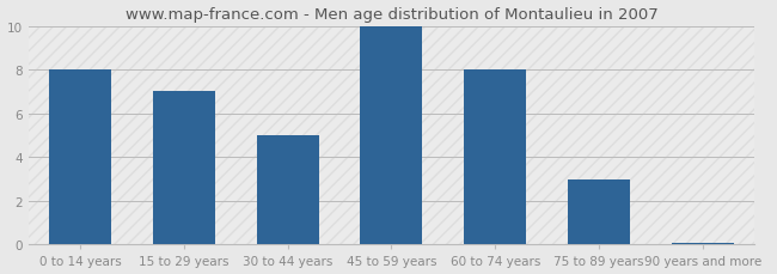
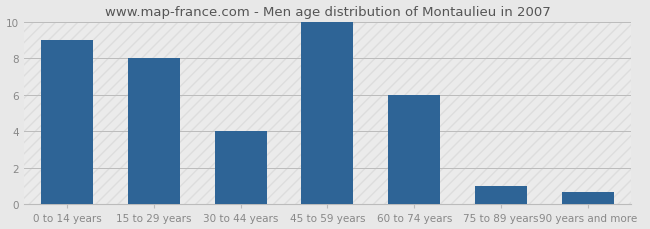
0 to 14 years: 8.0 -> 9.0
15 to 29 years: 7.0 -> 8.0
30 to 44 years: 5.0 -> 4.0
60 to 74 years: 8.0 -> 6.0
75 to 89 years: 3.0 -> 1.0
90 years and more: 0.1 -> 0.7
